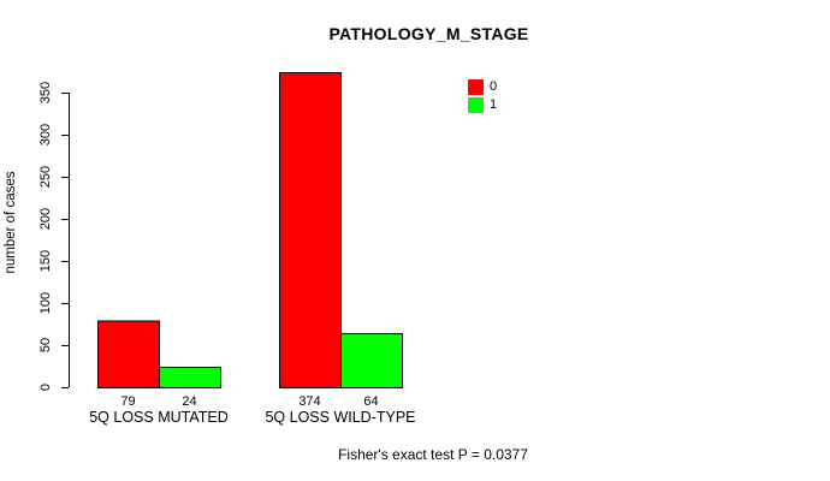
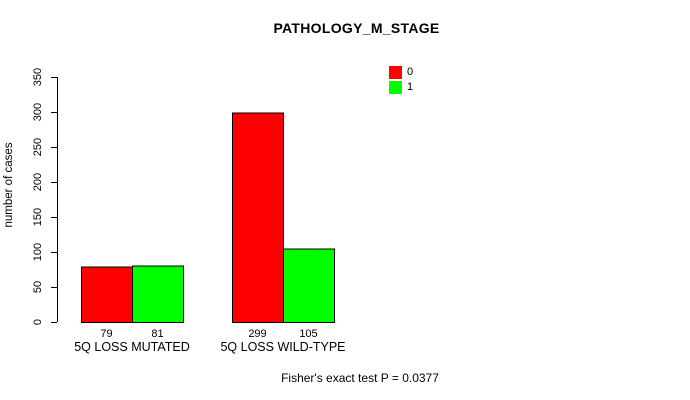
1/5Q LOSS MUTATED: 24 -> 81
0/5Q LOSS WILD-TYPE: 374 -> 299
1/5Q LOSS WILD-TYPE: 64 -> 105
